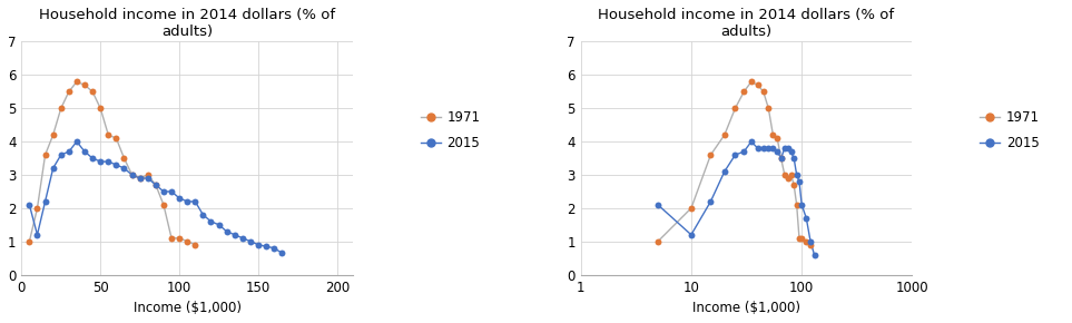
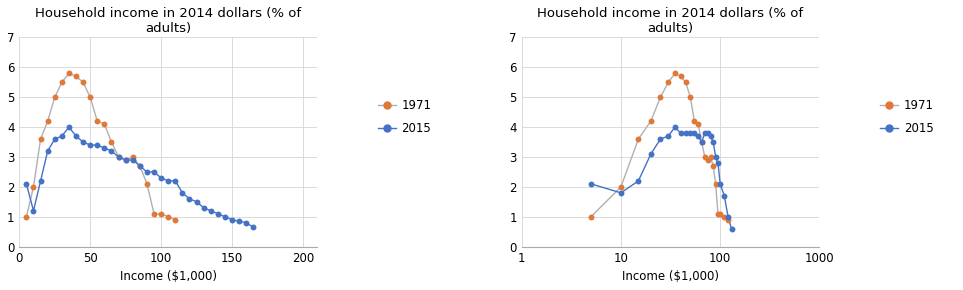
2015/10: 1.2 -> 1.8
